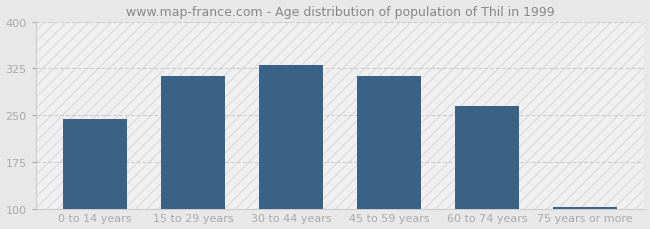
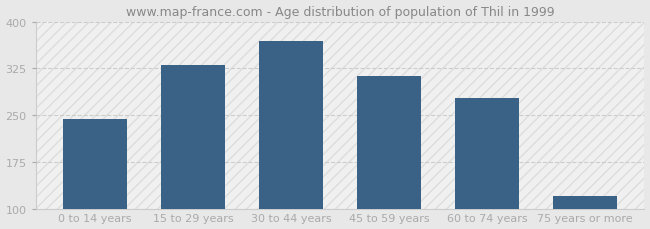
15 to 29 years: 313 -> 330
30 to 44 years: 330 -> 368
60 to 74 years: 265 -> 278
75 years or more: 103 -> 120
